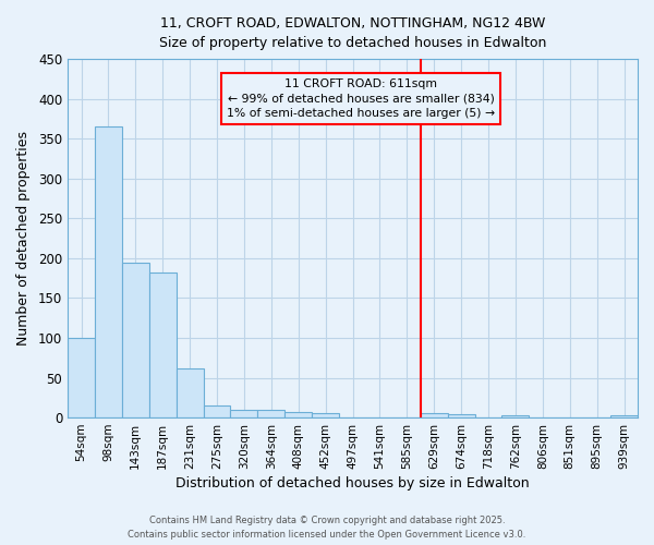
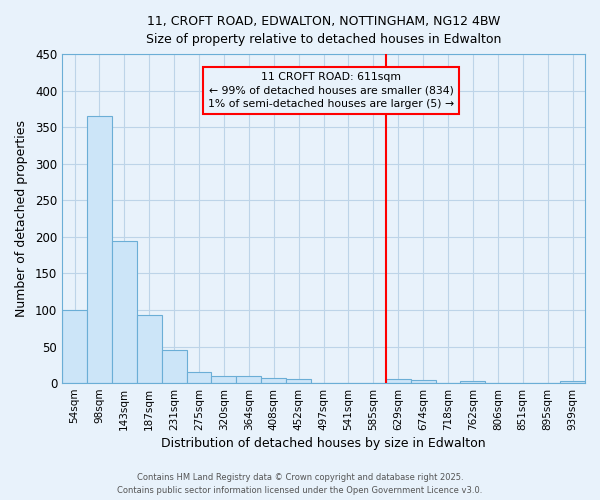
187sqm: 182 -> 93
231sqm: 62 -> 45
